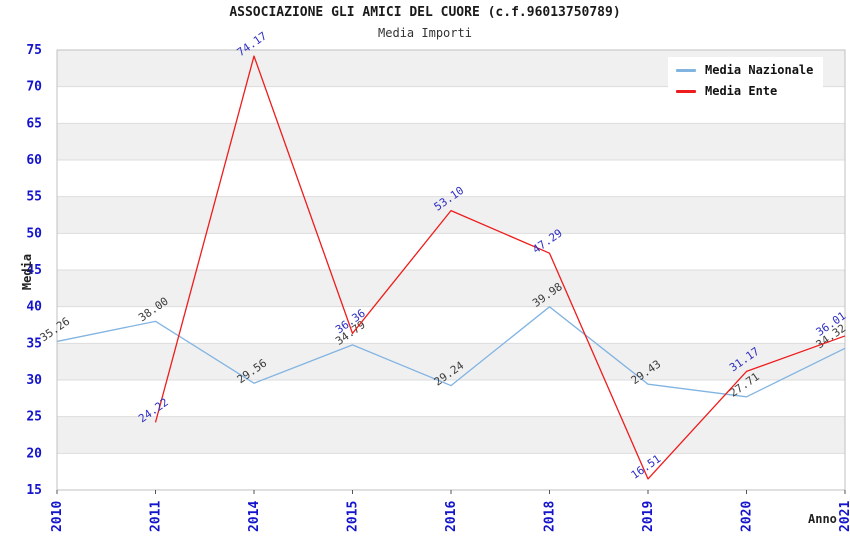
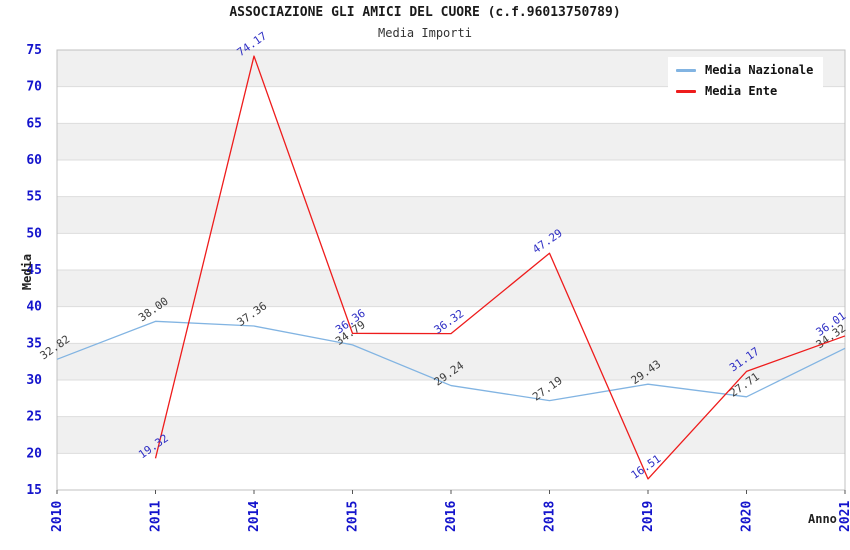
Media Nazionale/2010: 35.26 -> 32.82
Media Ente/2011: 24.22 -> 19.32
Media Nazionale/2014: 29.56 -> 37.36
Media Ente/2016: 53.10 -> 36.32
Media Nazionale/2018: 39.98 -> 27.19
